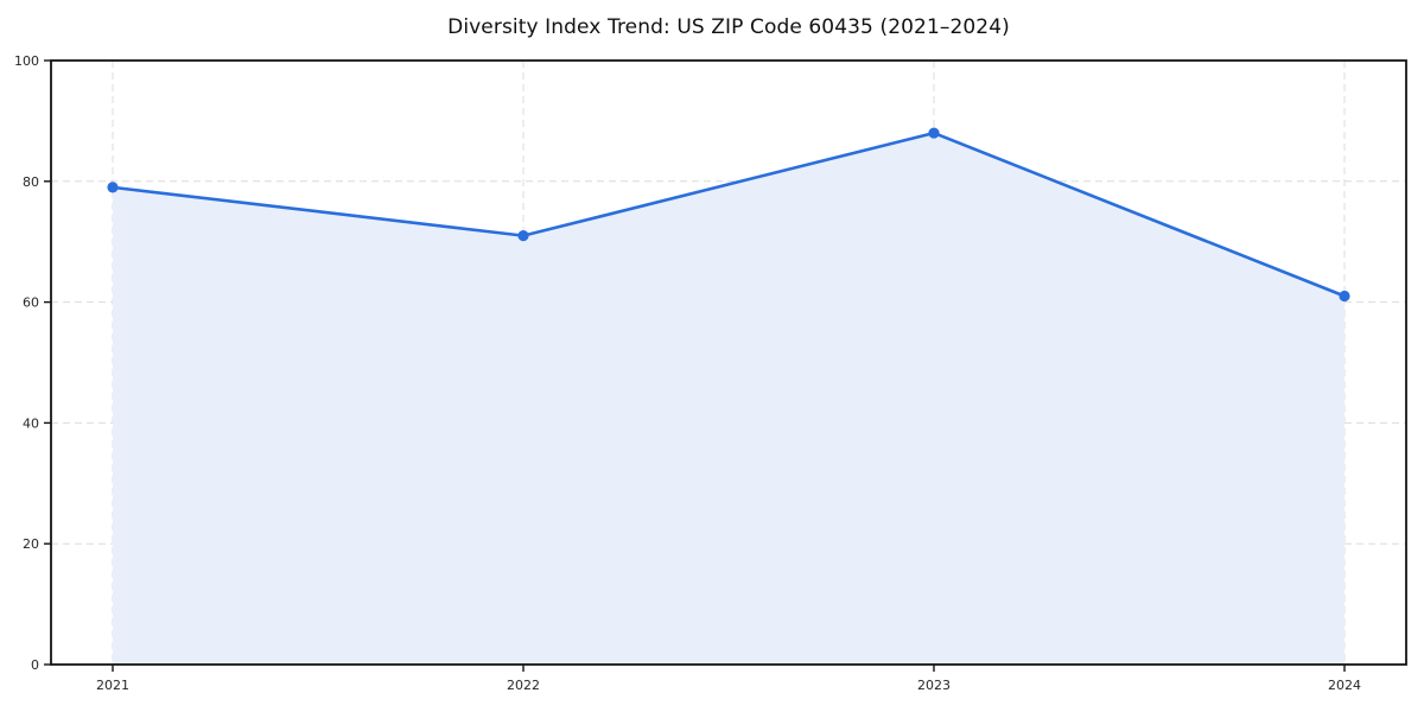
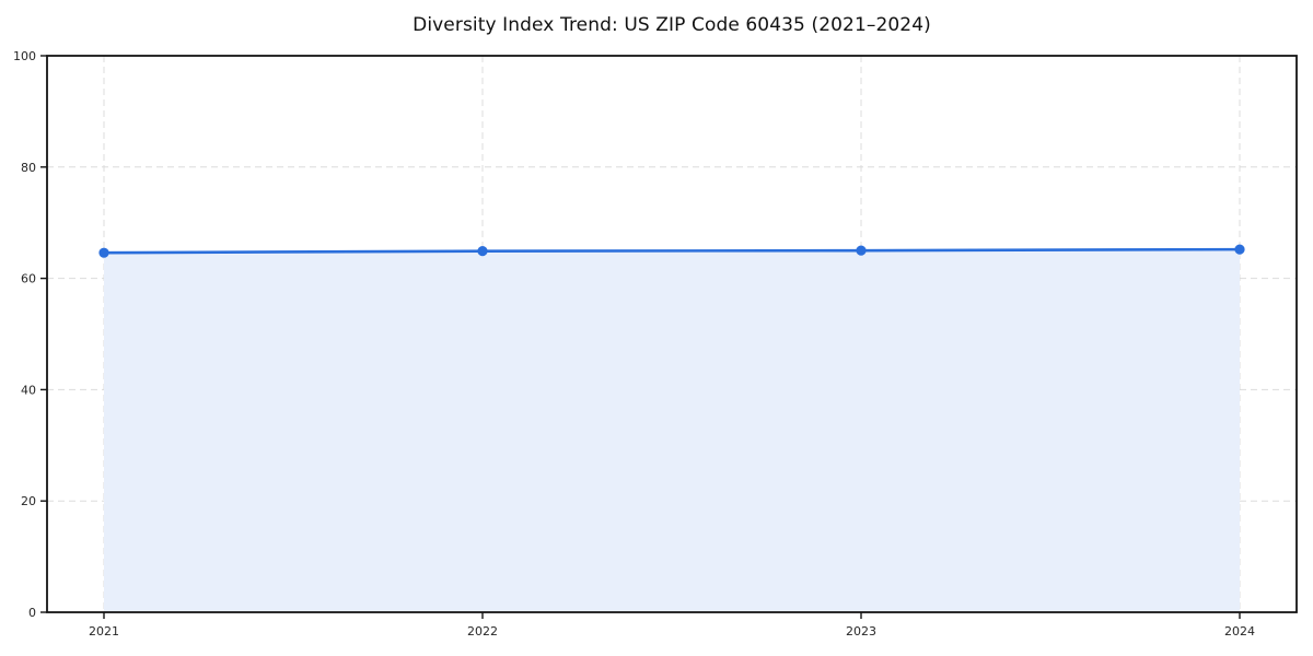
2021: 79 -> 65
2022: 71 -> 65
2023: 88 -> 65
2024: 61 -> 65
